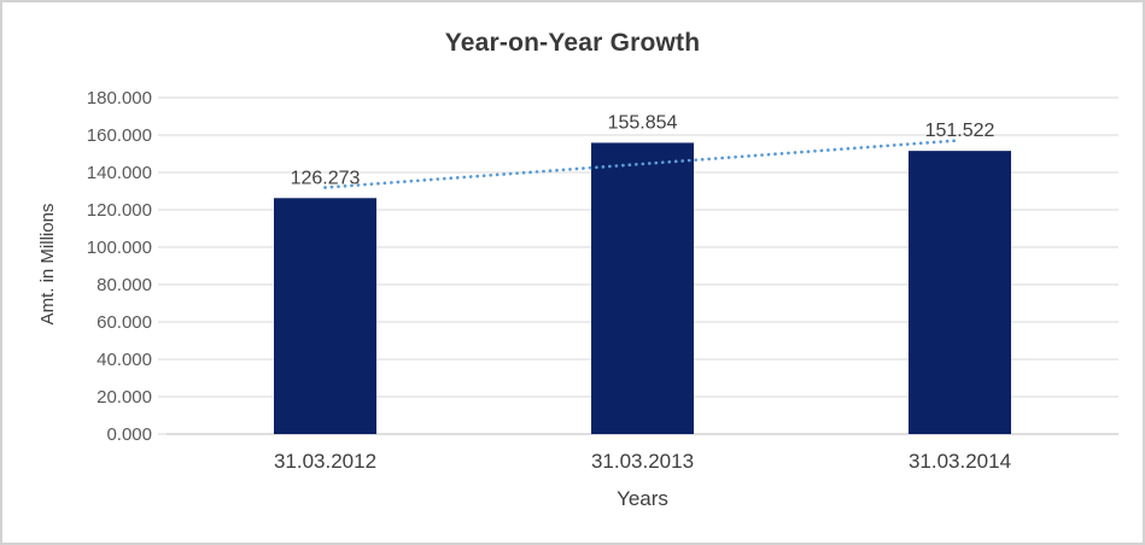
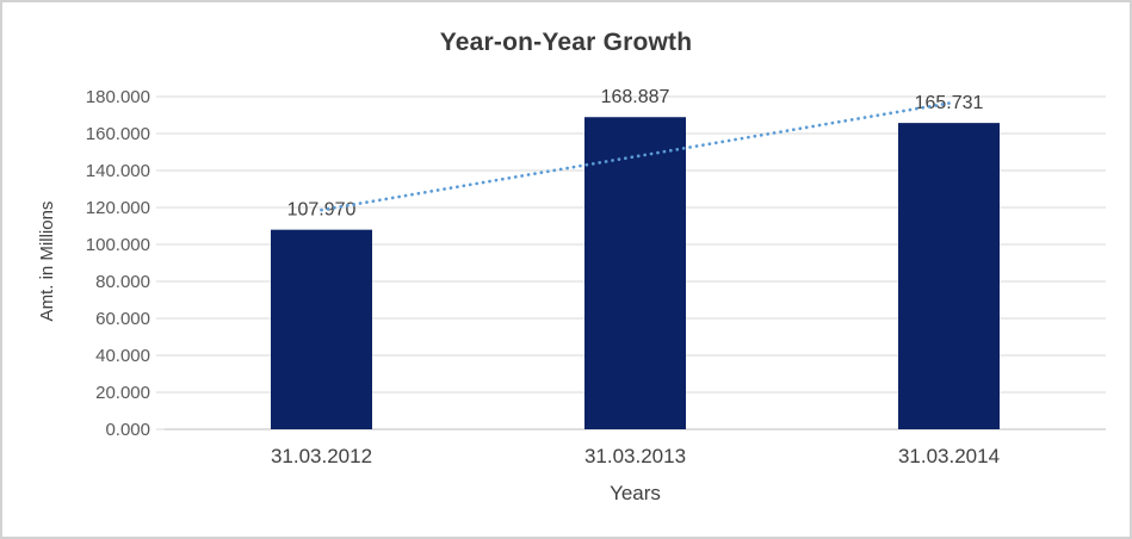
31.03.2012: 126.273 -> 107.970
31.03.2013: 155.854 -> 168.887
31.03.2014: 151.522 -> 165.731
